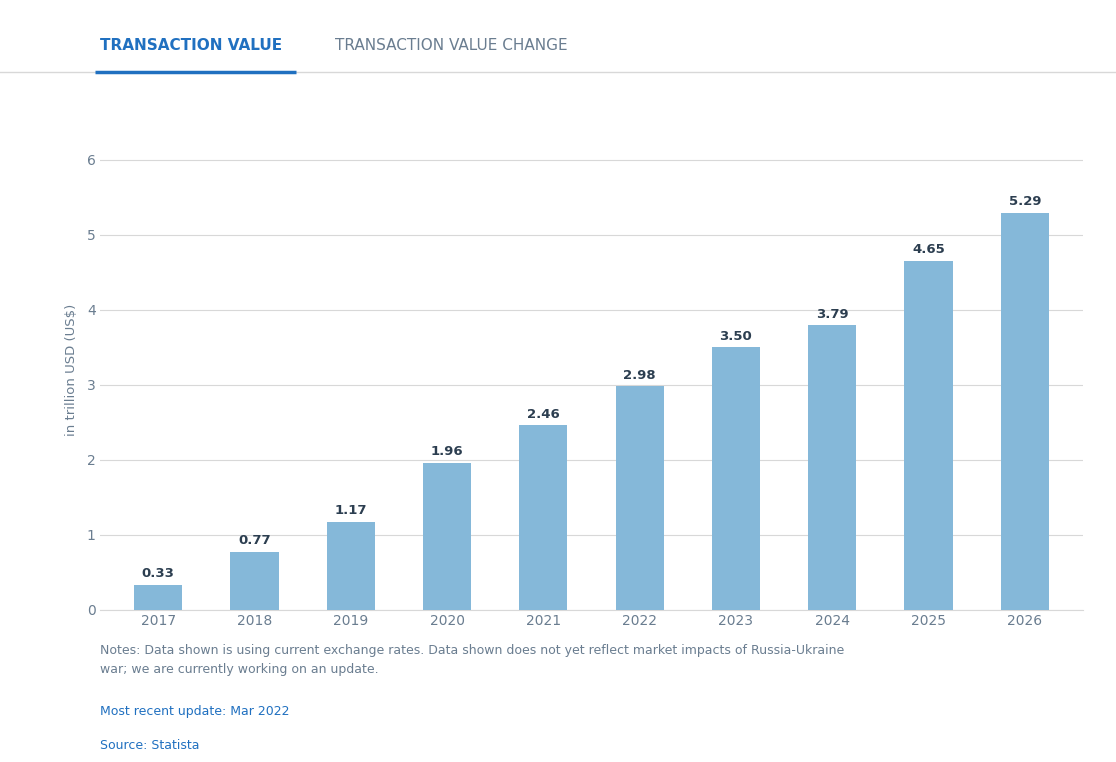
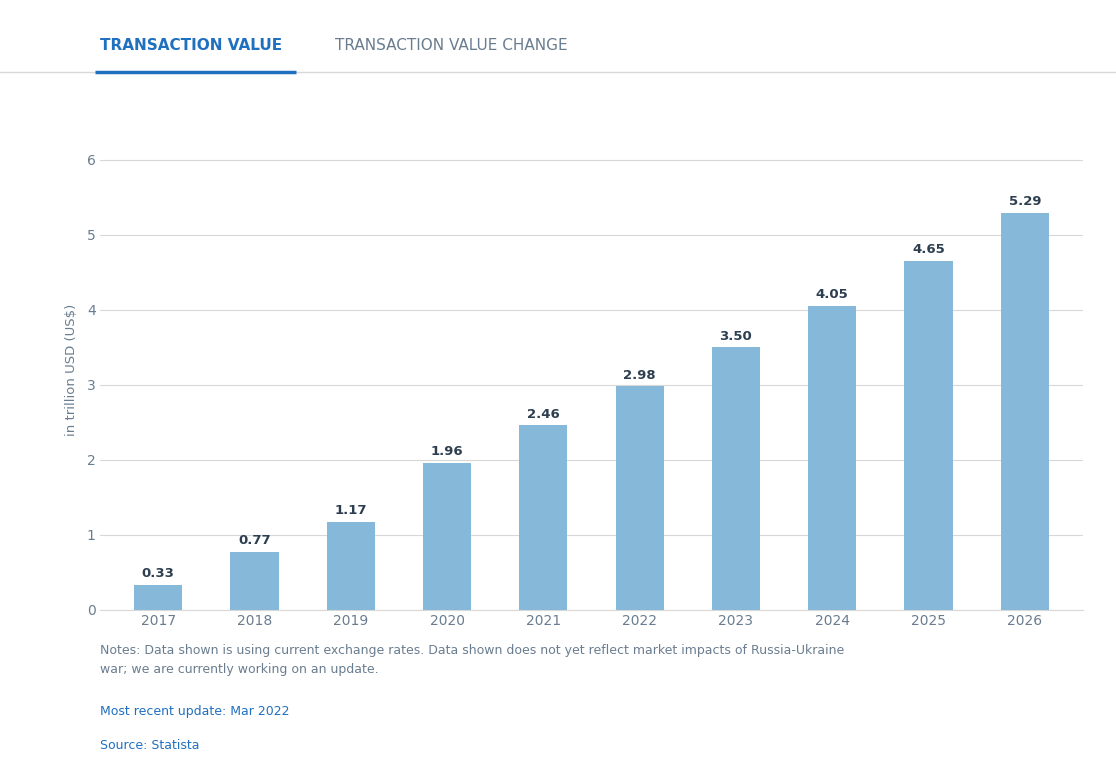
2024: 3.79 -> 4.05
